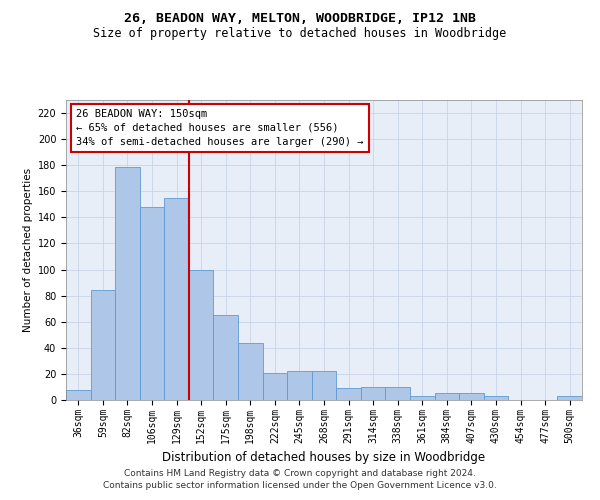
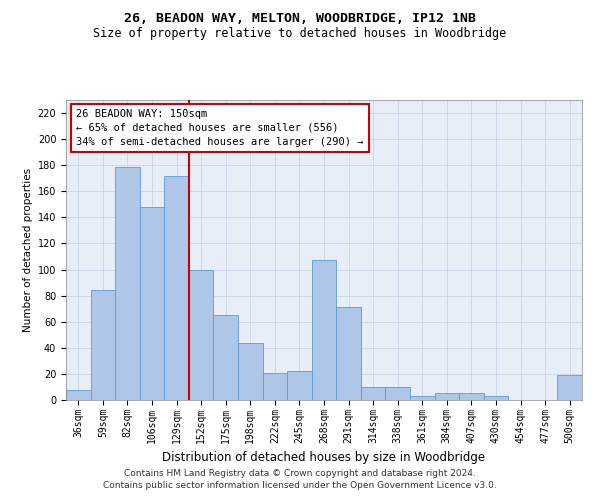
129sqm: 155 -> 172
268sqm: 22 -> 107
291sqm: 9 -> 71
500sqm: 3 -> 19
